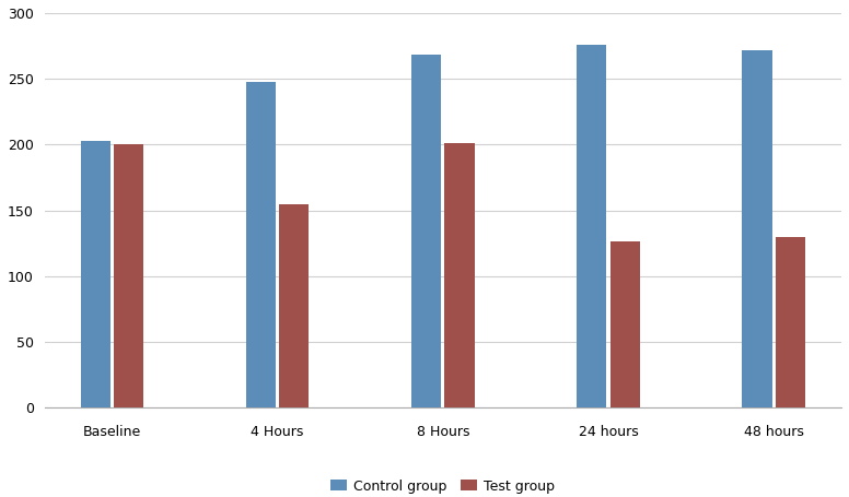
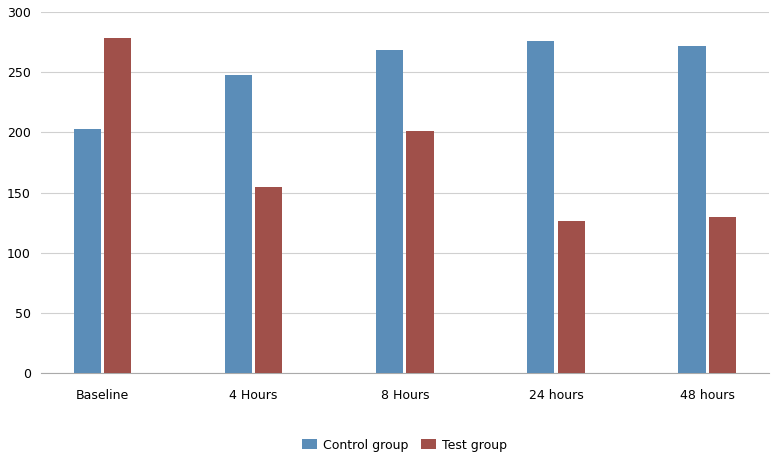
Test group/Baseline: 200 -> 278
